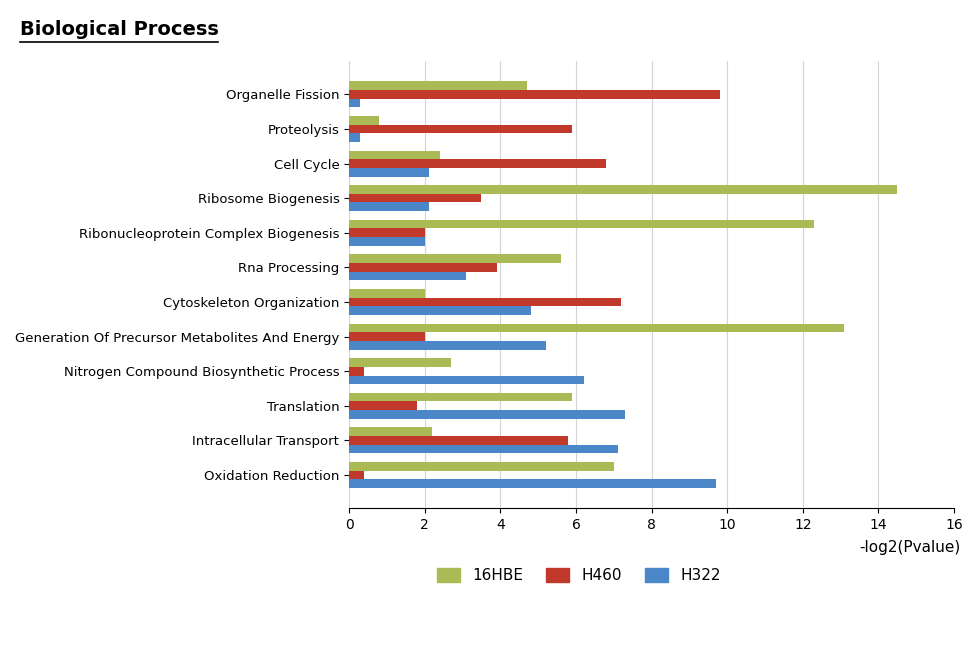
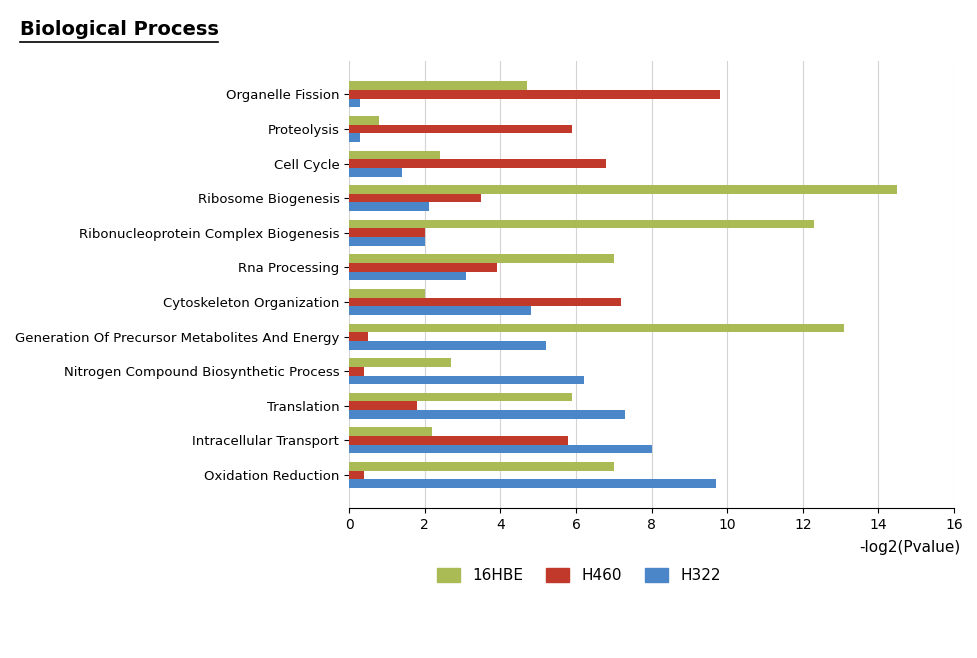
H322/Cell Cycle: 2.1 -> 1.4
16HBE/Rna Processing: 5.6 -> 7.0
H460/Generation Of Precursor Metabolites And Energy: 2.0 -> 0.5
H322/Intracellular Transport: 7.1 -> 8.0
